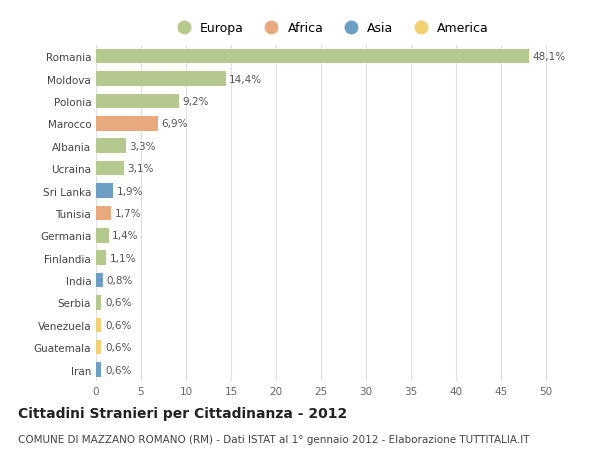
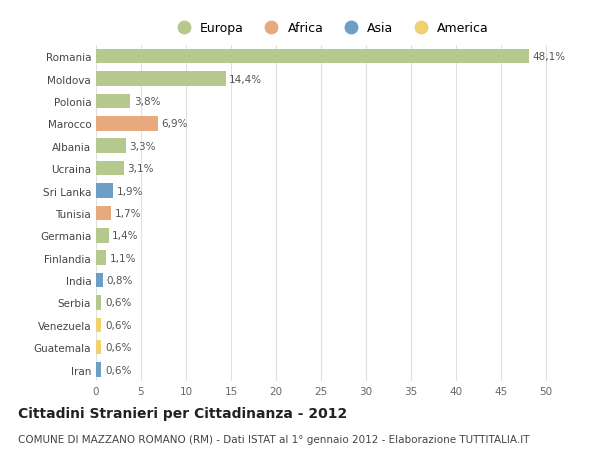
Polonia: 9,2% -> 3,8%
